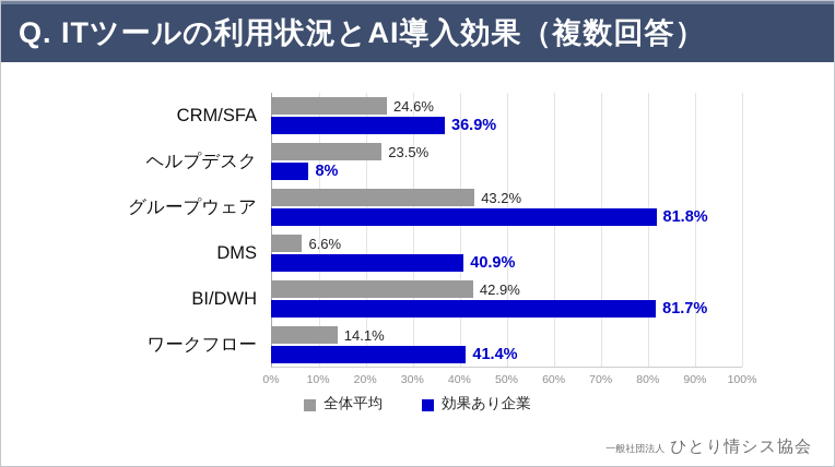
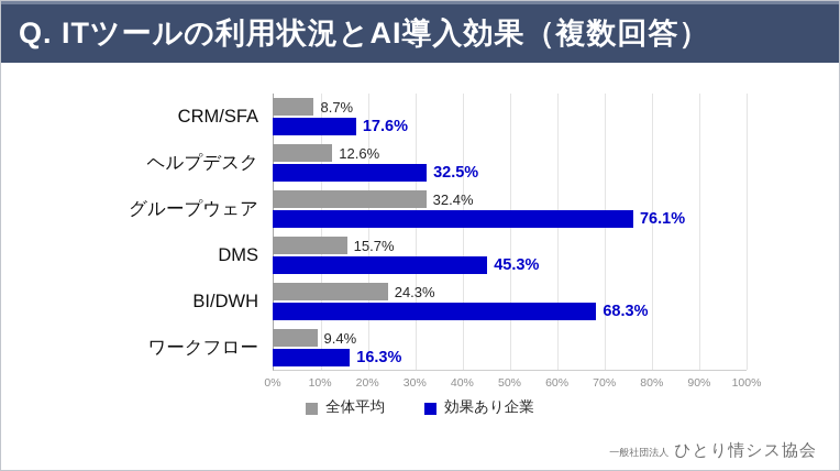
全体平均/CRM/SFA: 24.6% -> 8.7%
効果あり企業/CRM/SFA: 36.9% -> 17.6%
全体平均/ヘルプデスク: 23.5% -> 12.6%
効果あり企業/ヘルプデスク: 8% -> 32.5%
全体平均/グループウェア: 43.2% -> 32.4%
効果あり企業/グループウェア: 81.8% -> 76.1%
全体平均/DMS: 6.6% -> 15.7%
効果あり企業/DMS: 40.9% -> 45.3%
全体平均/BI/DWH: 42.9% -> 24.3%
効果あり企業/BI/DWH: 81.7% -> 68.3%
全体平均/ワークフロー: 14.1% -> 9.4%
効果あり企業/ワークフロー: 41.4% -> 16.3%
